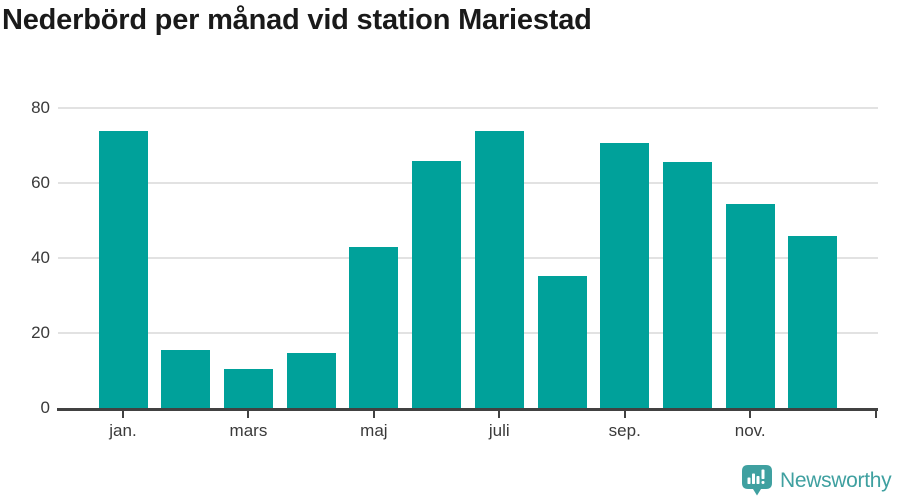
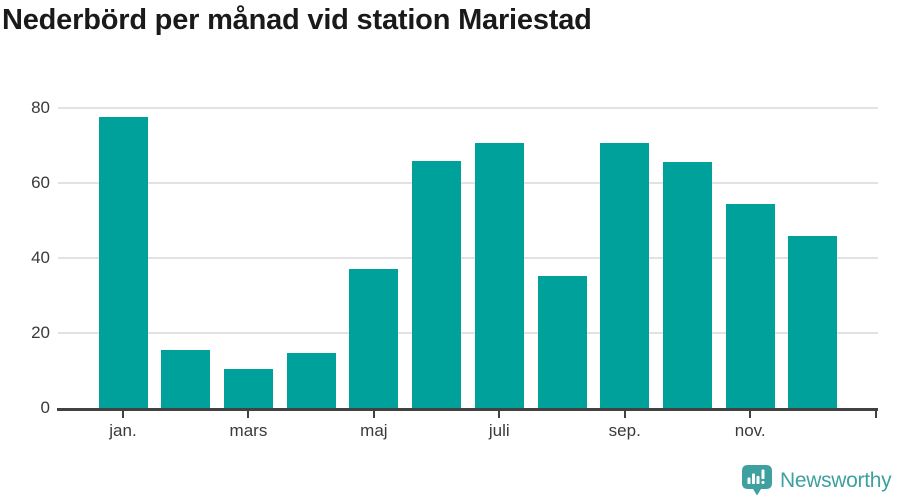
jan.: 74 -> 78
maj: 43 -> 37
juli: 74 -> 71
